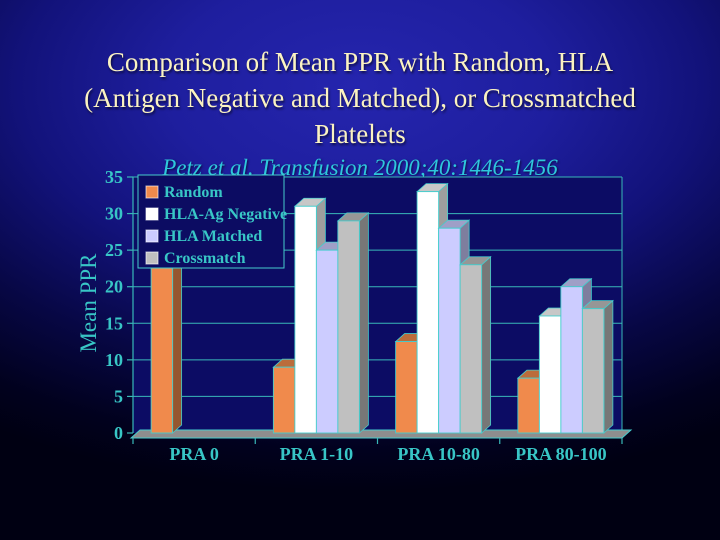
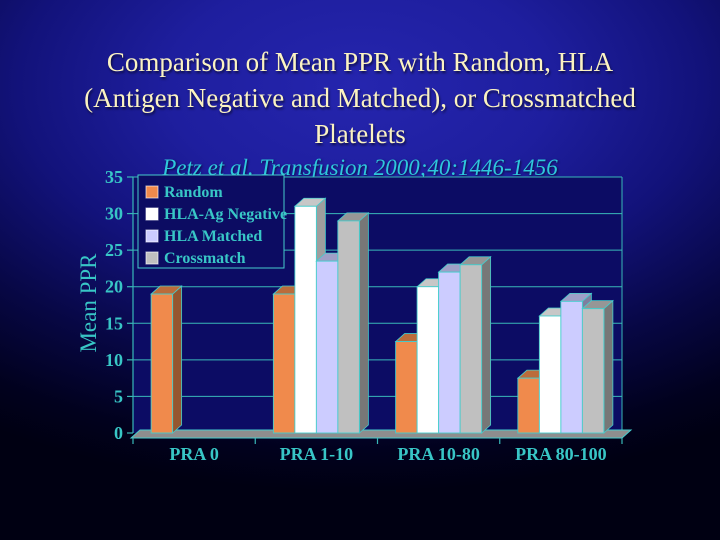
Random/PRA 0: 29 -> 19
Random/PRA 1-10: 9 -> 19
HLA Matched/PRA 1-10: 25 -> 24
HLA-Ag Negative/PRA 10-80: 33 -> 20
HLA Matched/PRA 10-80: 28 -> 22
HLA Matched/PRA 80-100: 20 -> 18
